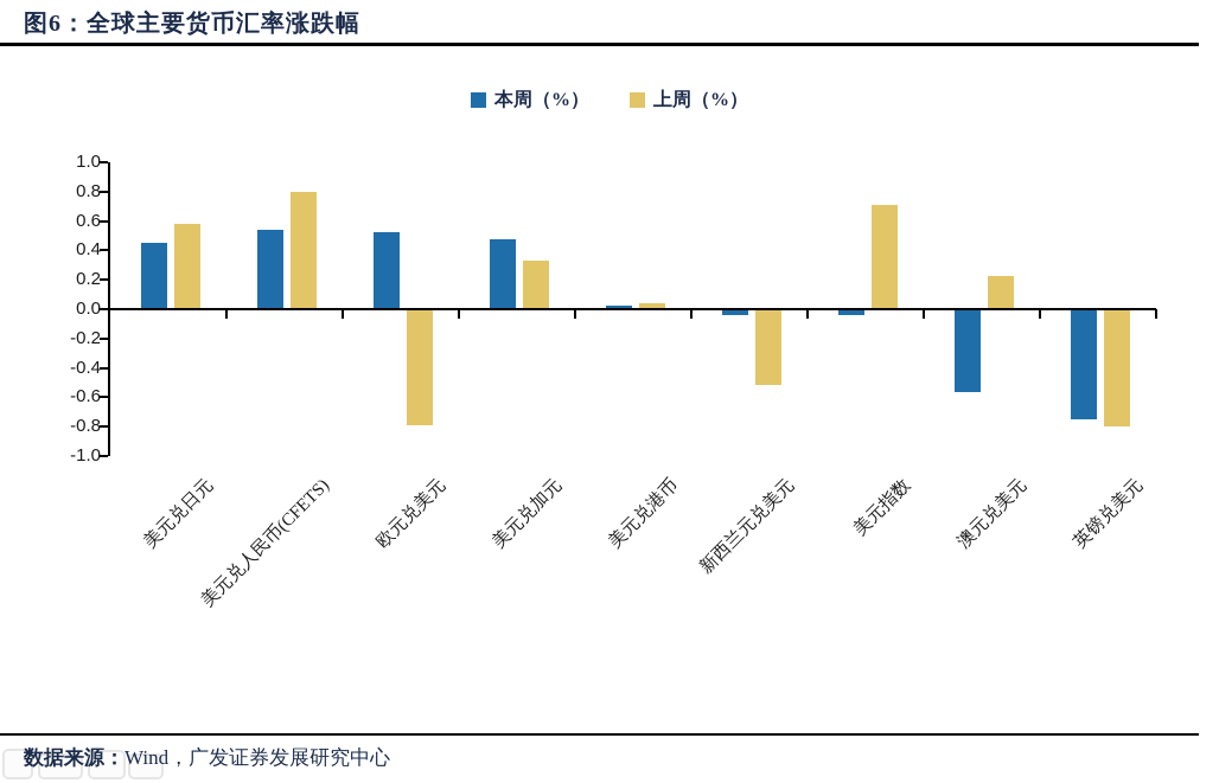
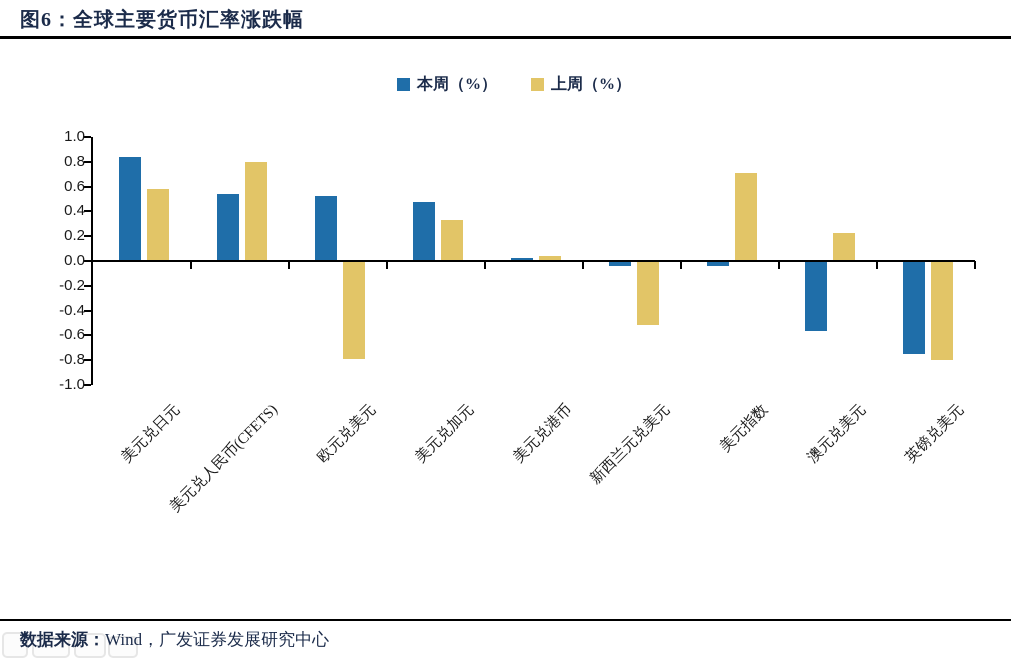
本周（%）/美元兑日元: 0.44 -> 0.83
